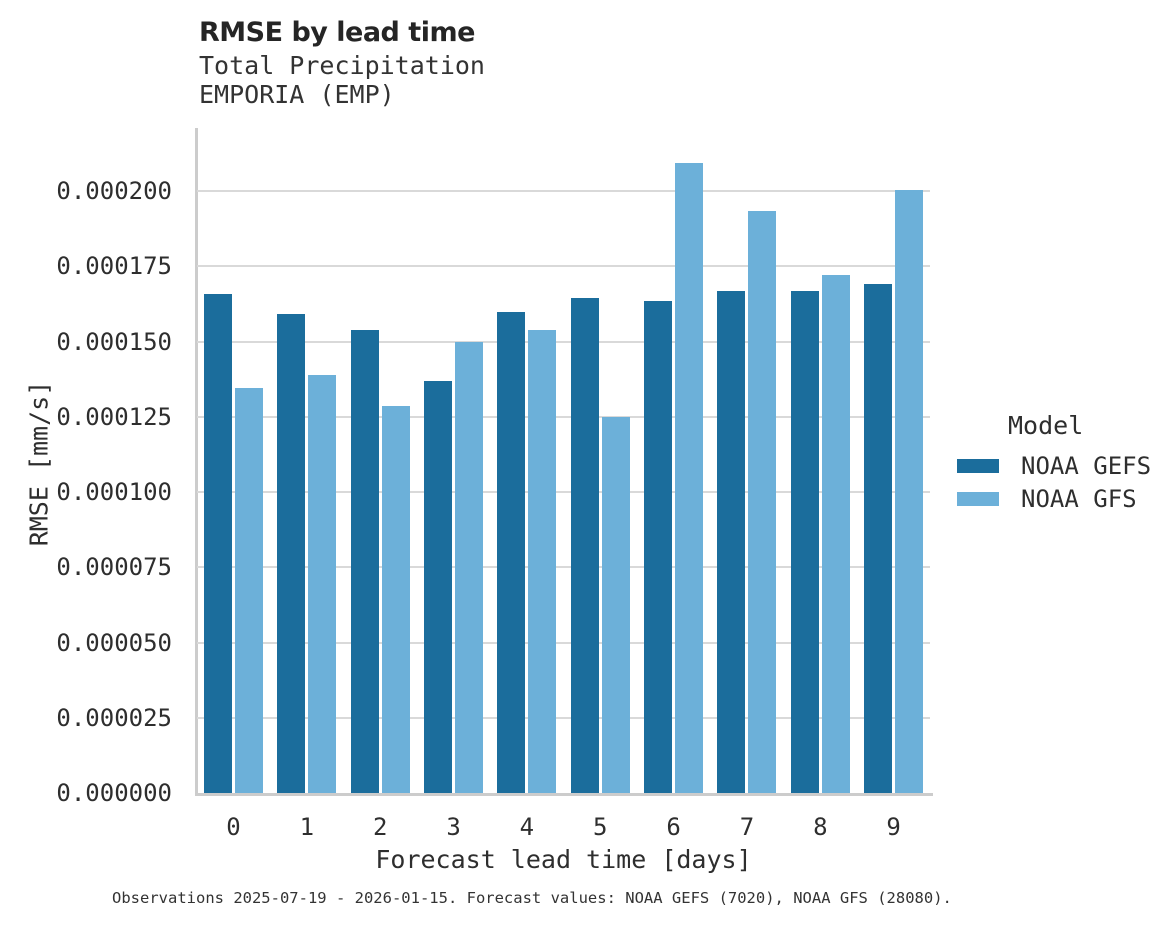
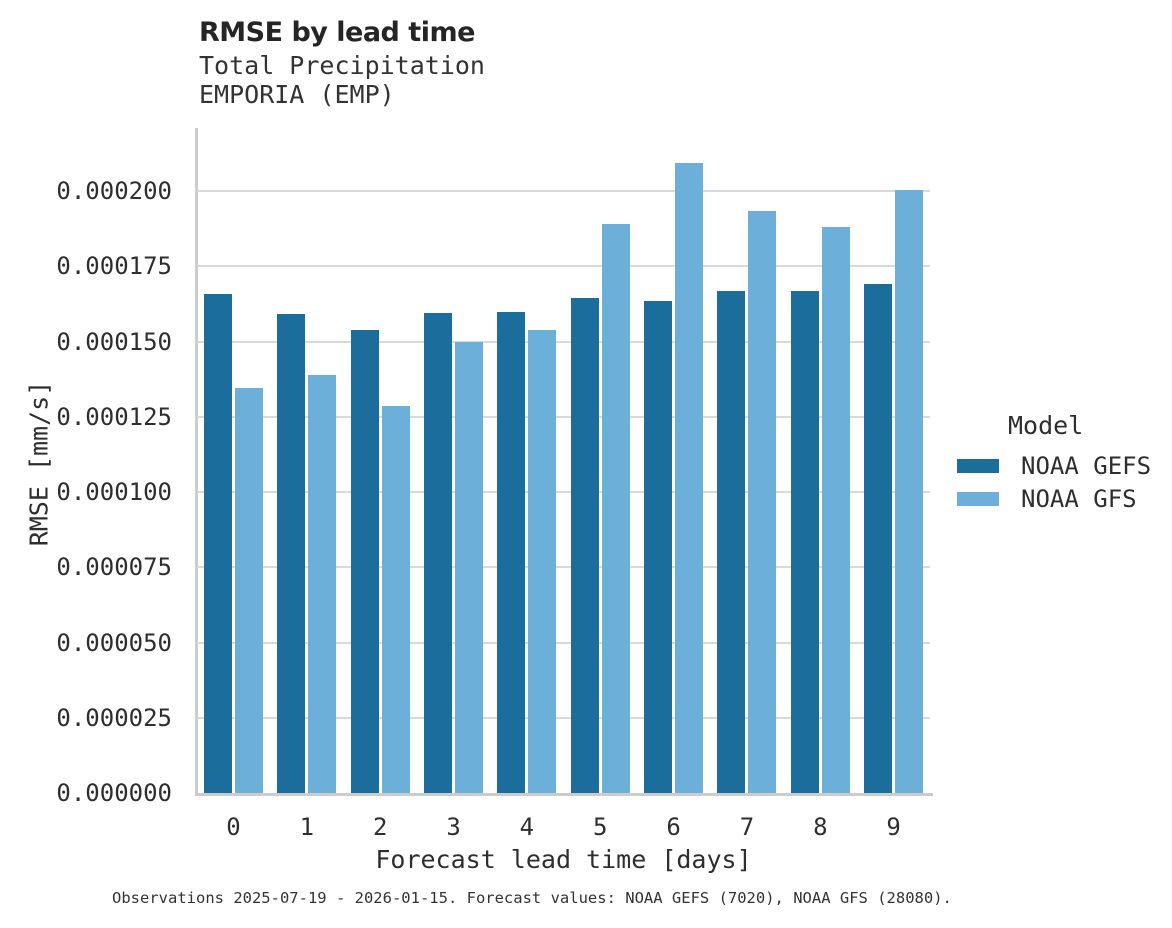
NOAA GEFS/3: 0.000137 -> 0.000160
NOAA GFS/5: 0.000125 -> 0.000189
NOAA GFS/8: 0.000172 -> 0.000188
